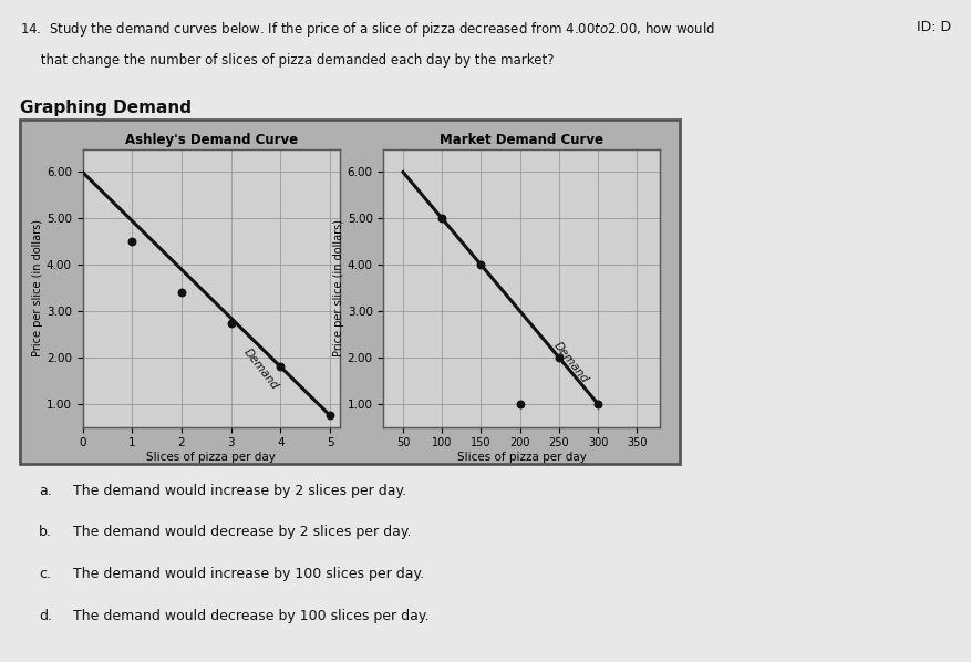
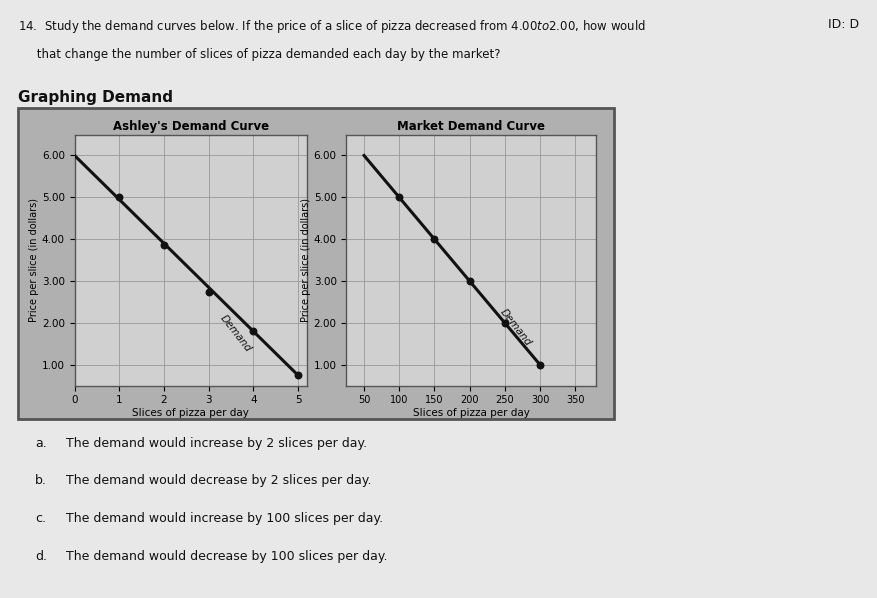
Ashley's Demand Curve/1: 4.50 -> 5.00
Ashley's Demand Curve/2: 3.40 -> 3.85
Market Demand Curve/200: 1 -> 3
